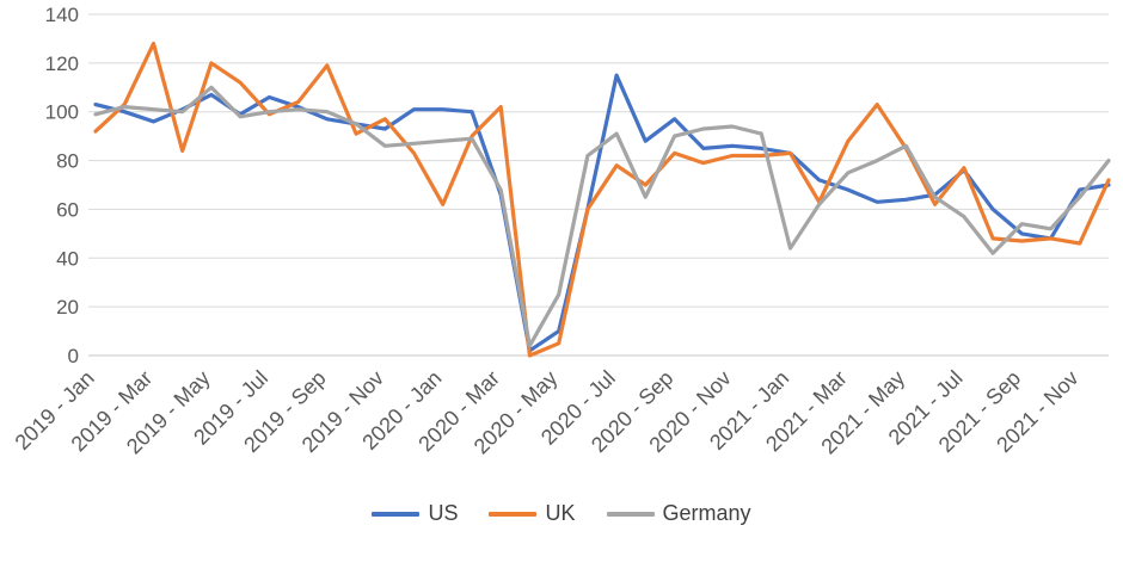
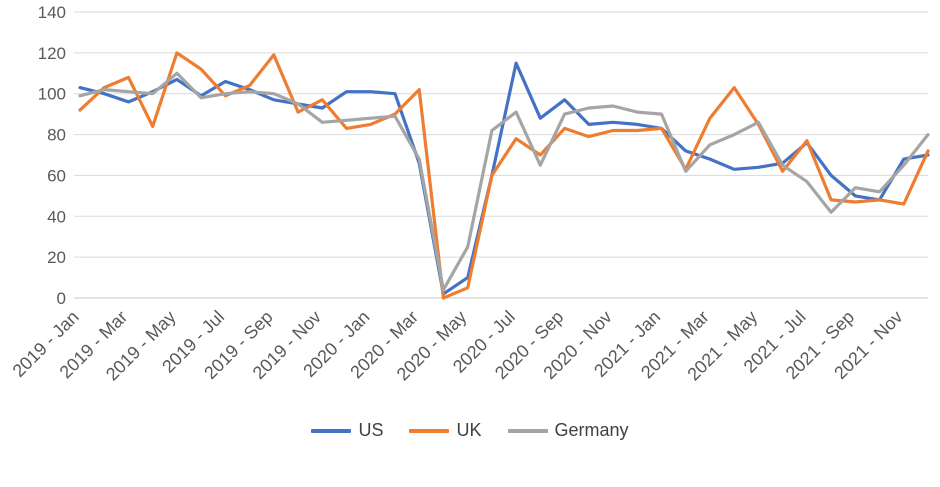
UK/2019 - Mar: 128 -> 108
UK/2020 - Jan: 62 -> 85
Germany/2021 - Jan: 44 -> 90
